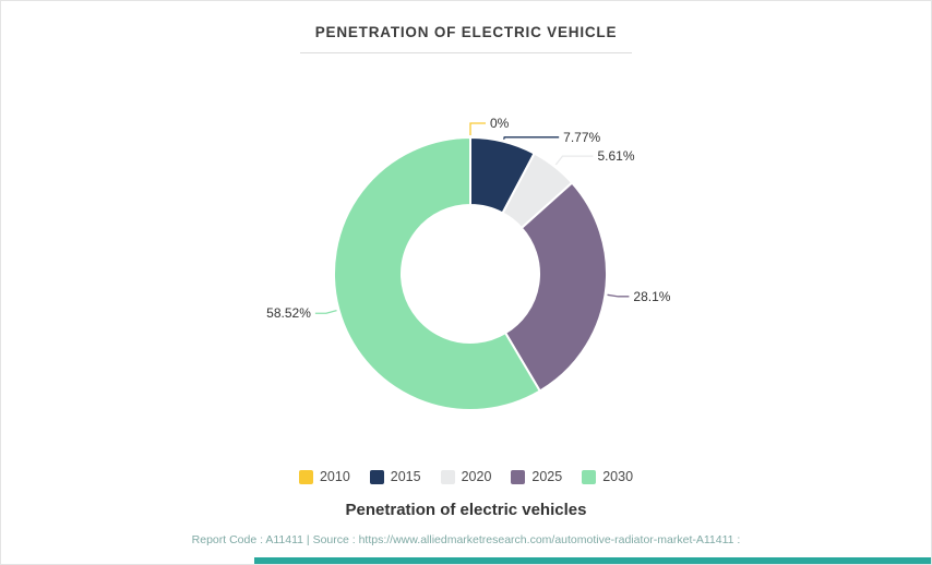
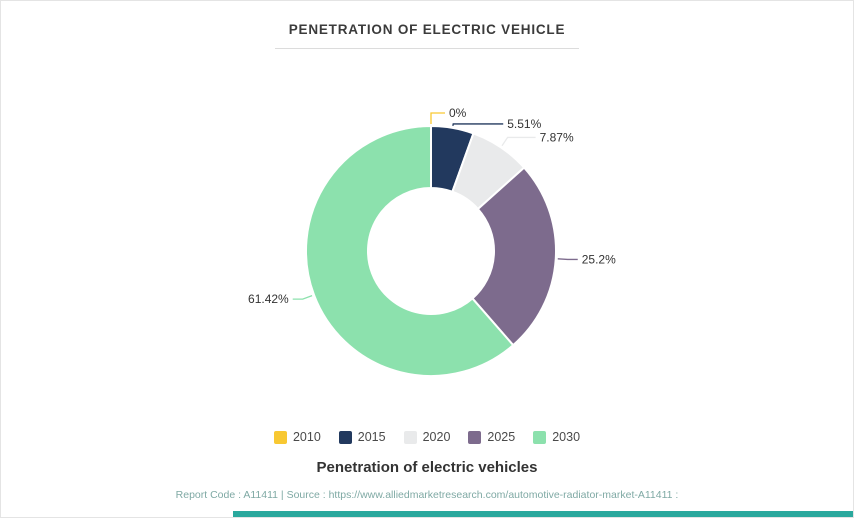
2015: 7.77% -> 5.51%
2020: 5.61% -> 7.87%
2025: 28.1% -> 25.2%
2030: 58.52% -> 61.42%
